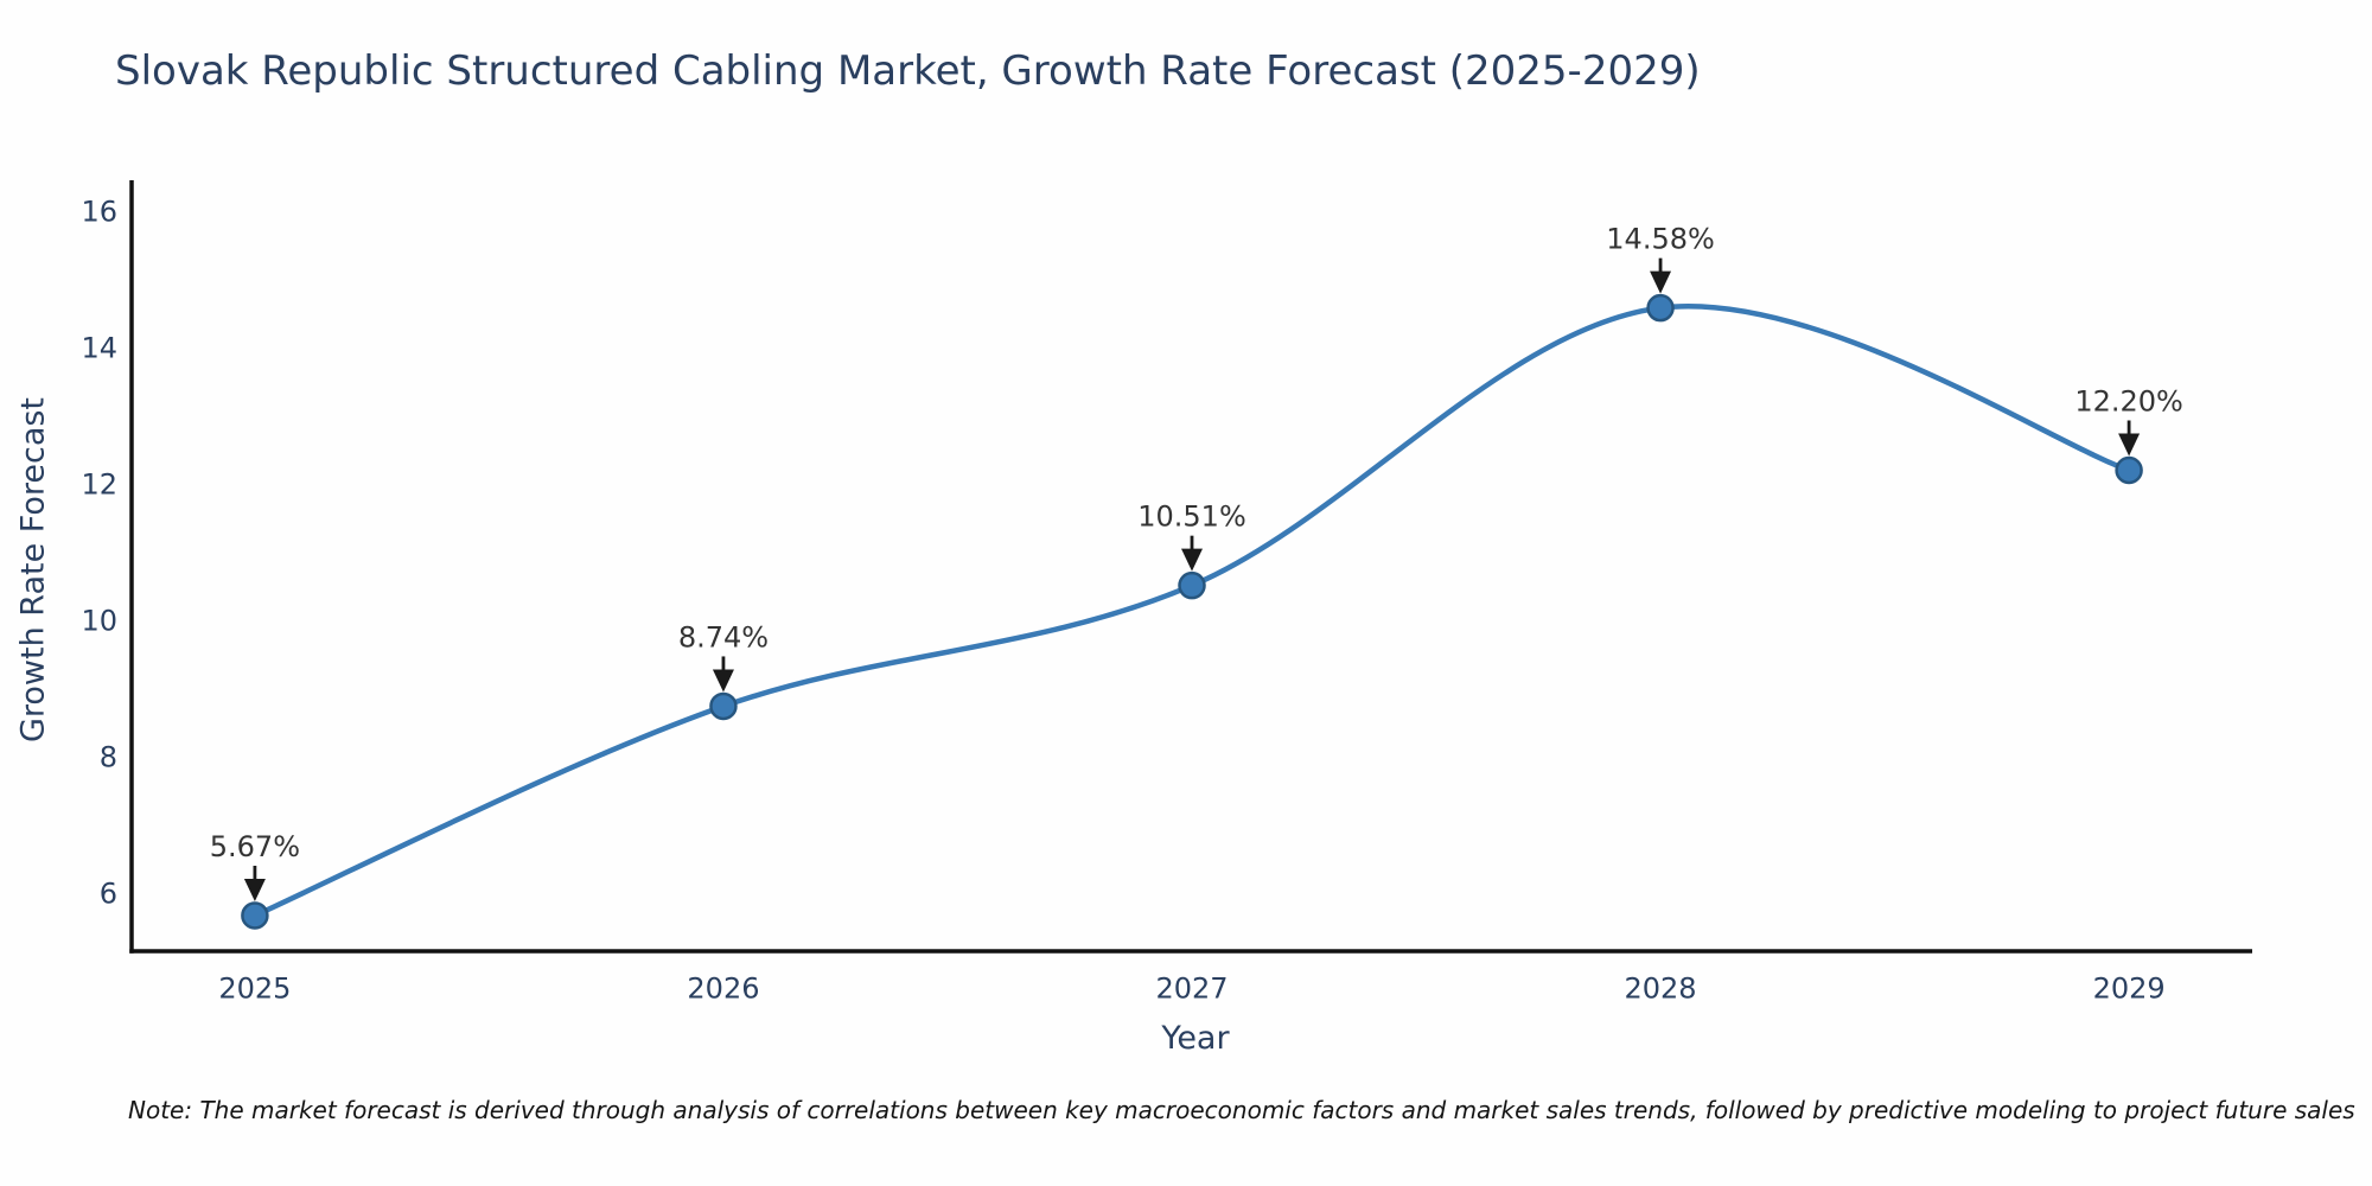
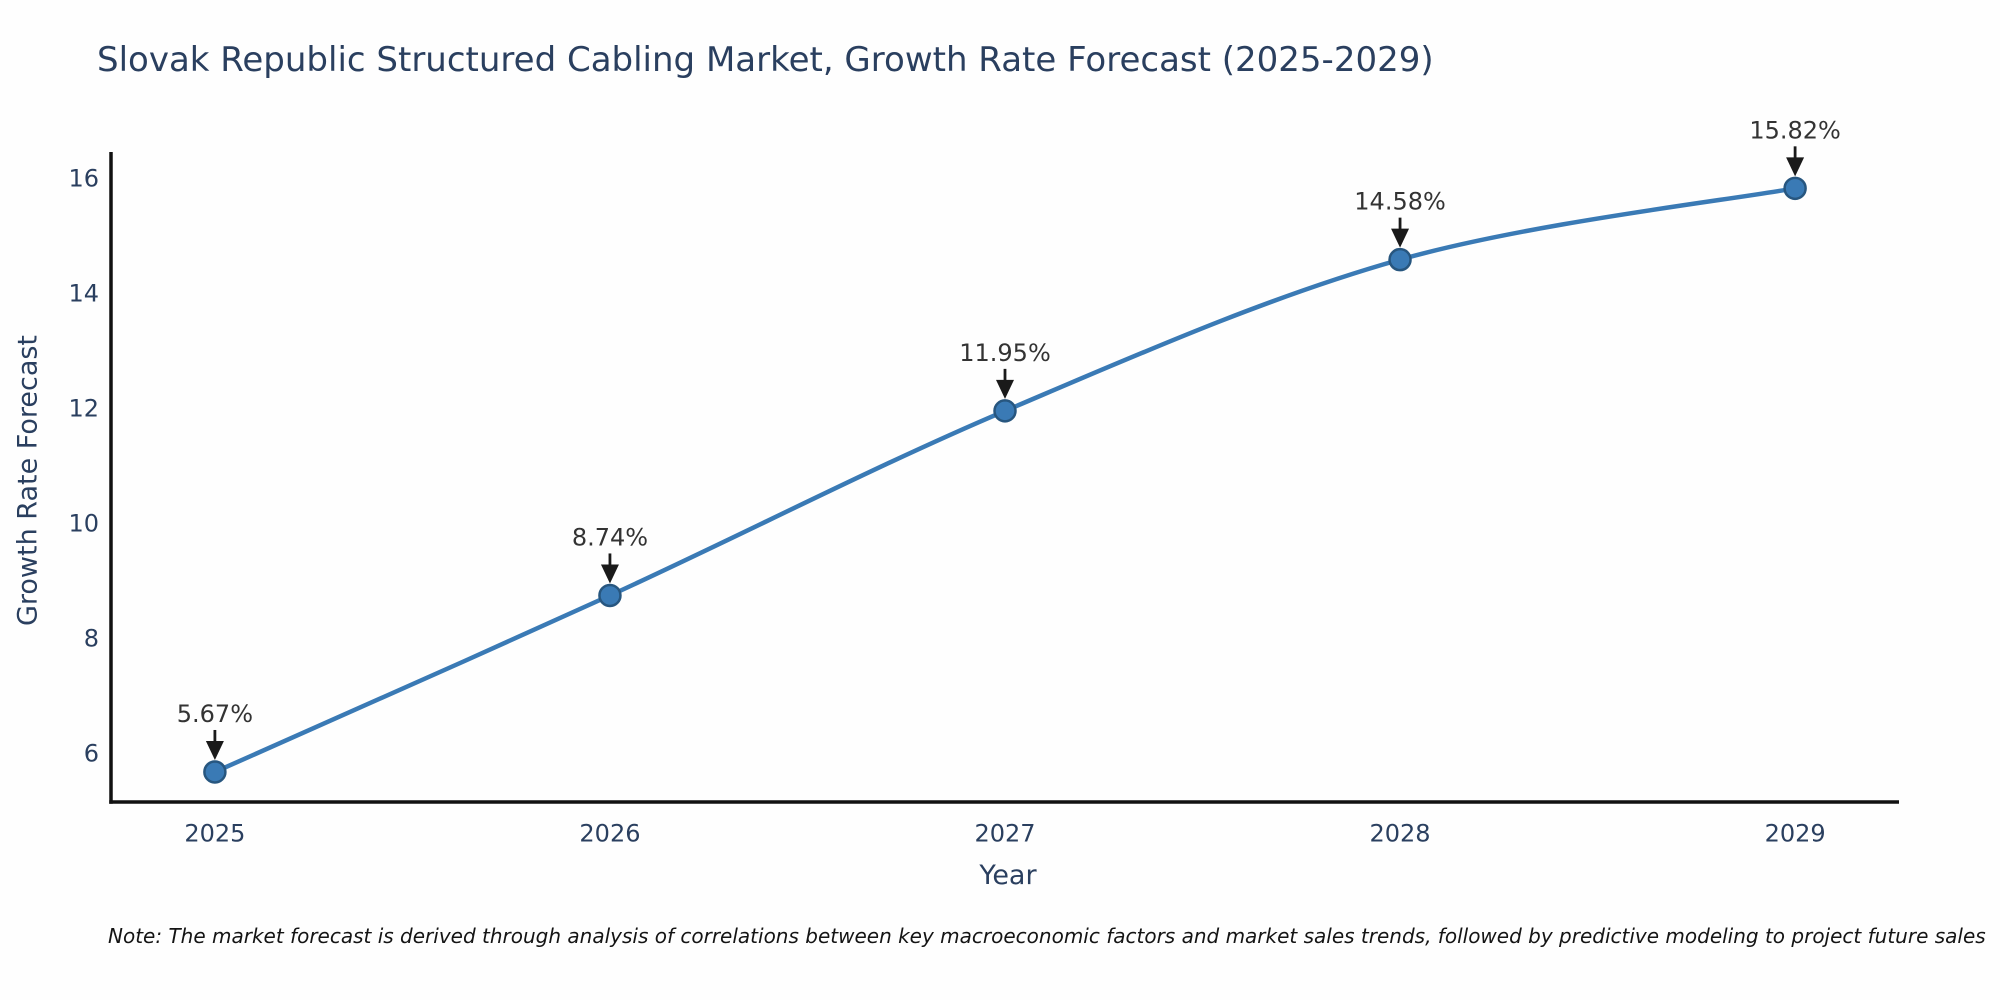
2027: 10.51% -> 11.95%
2029: 12.20% -> 15.82%
